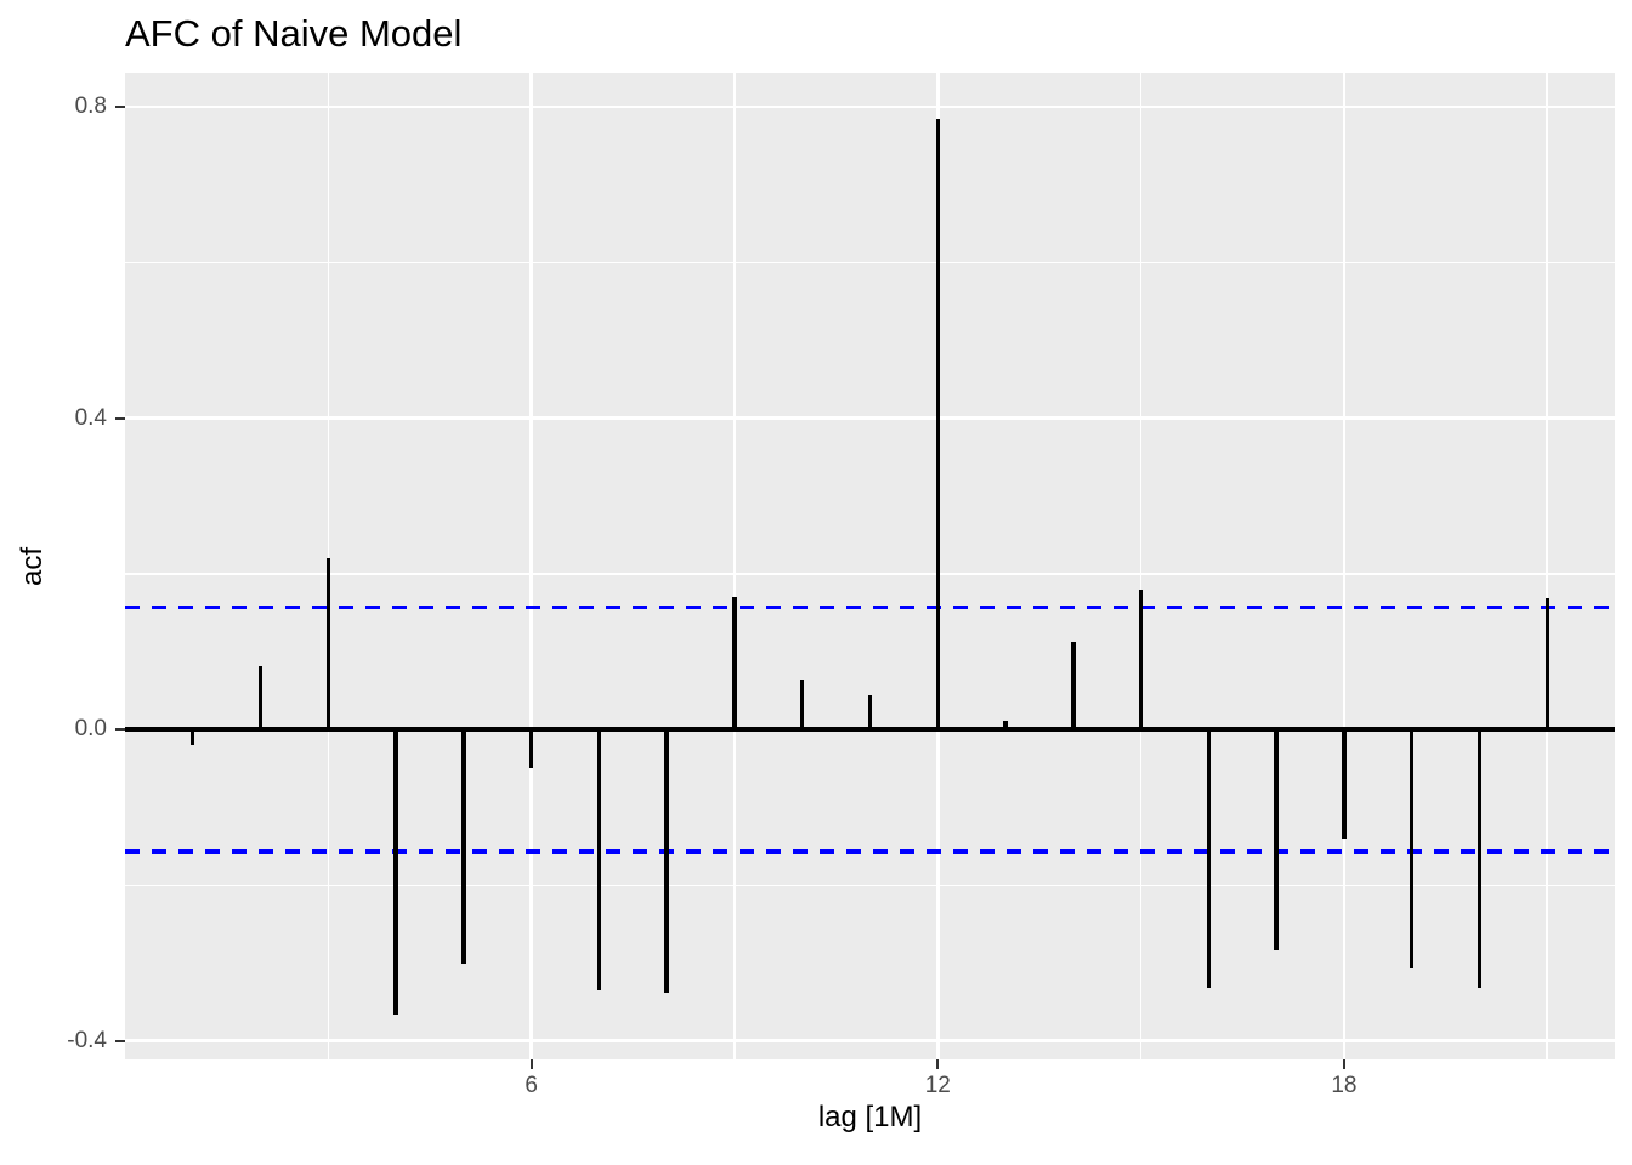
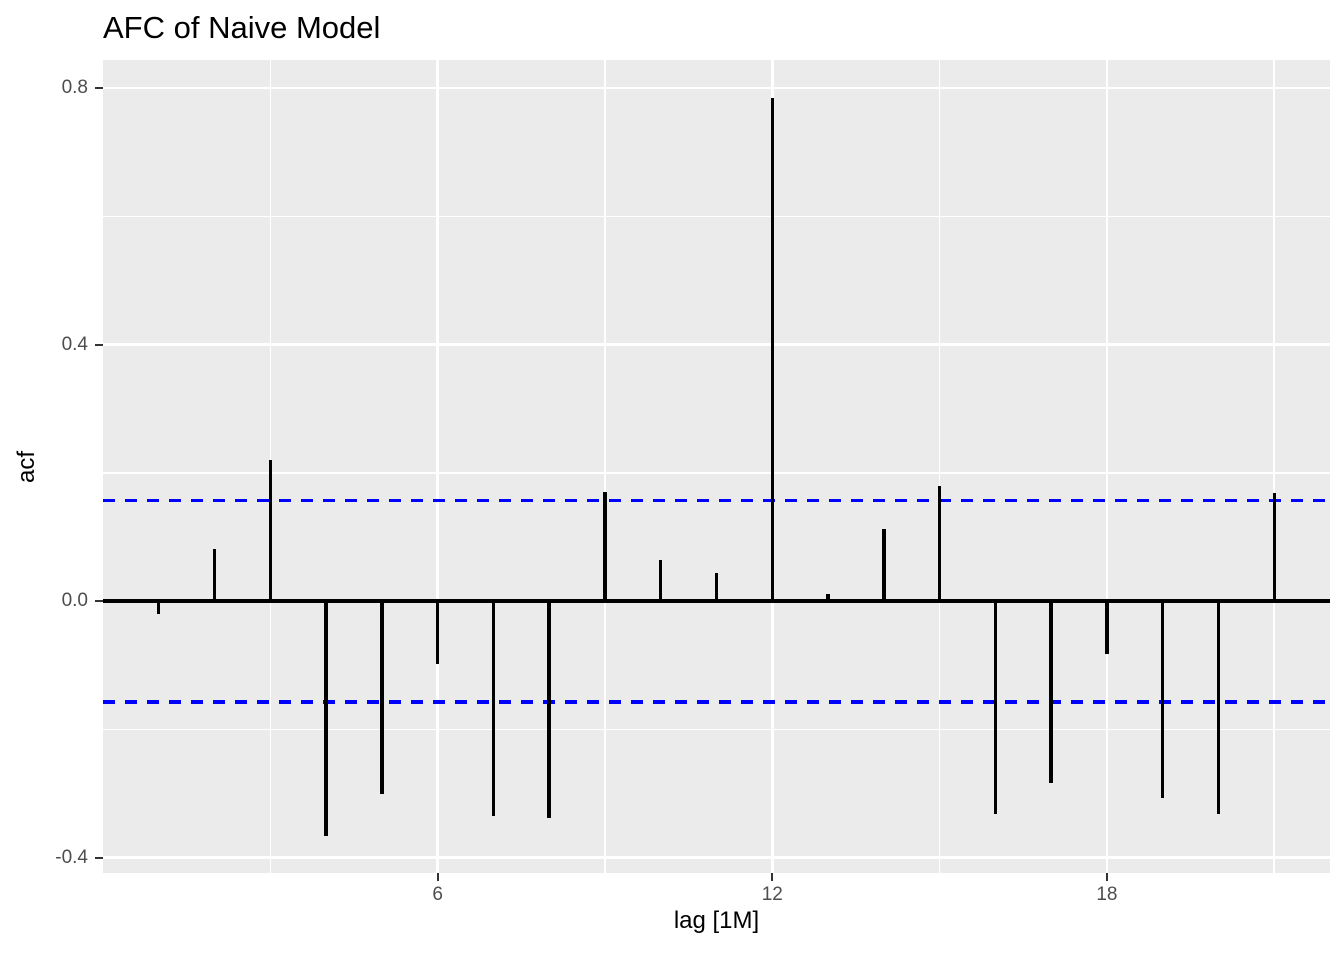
6: -0.05 -> -0.10
18: -0.14 -> -0.08
